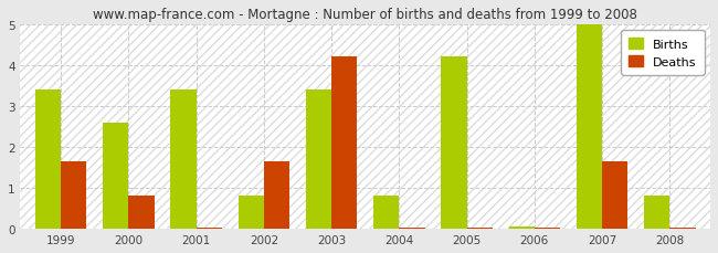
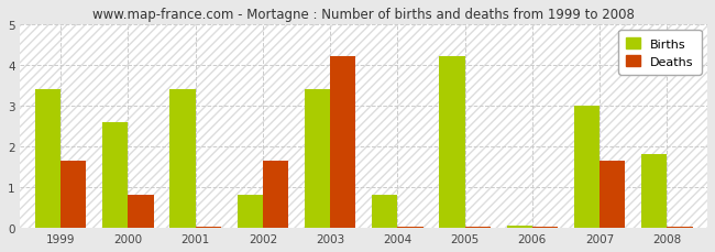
Births/2007: 5.00 -> 3.00
Births/2008: 0.80 -> 1.80
